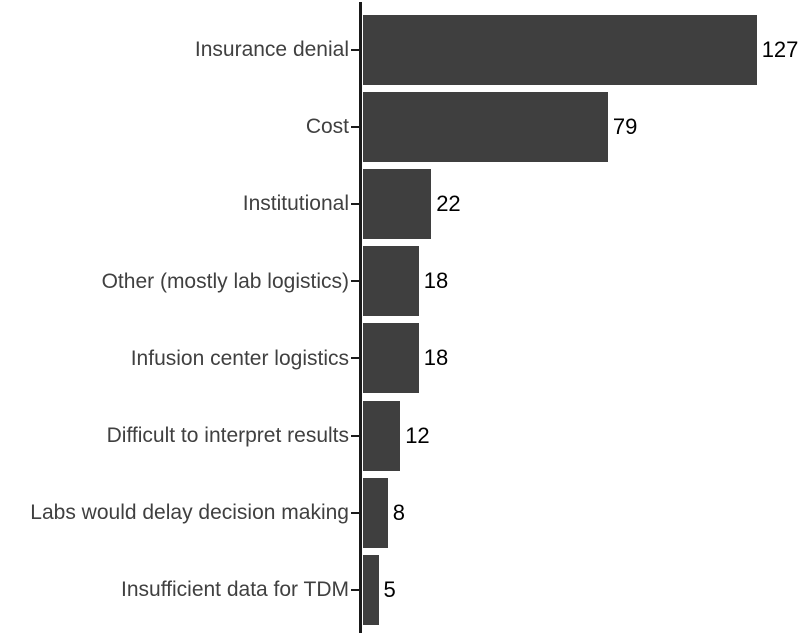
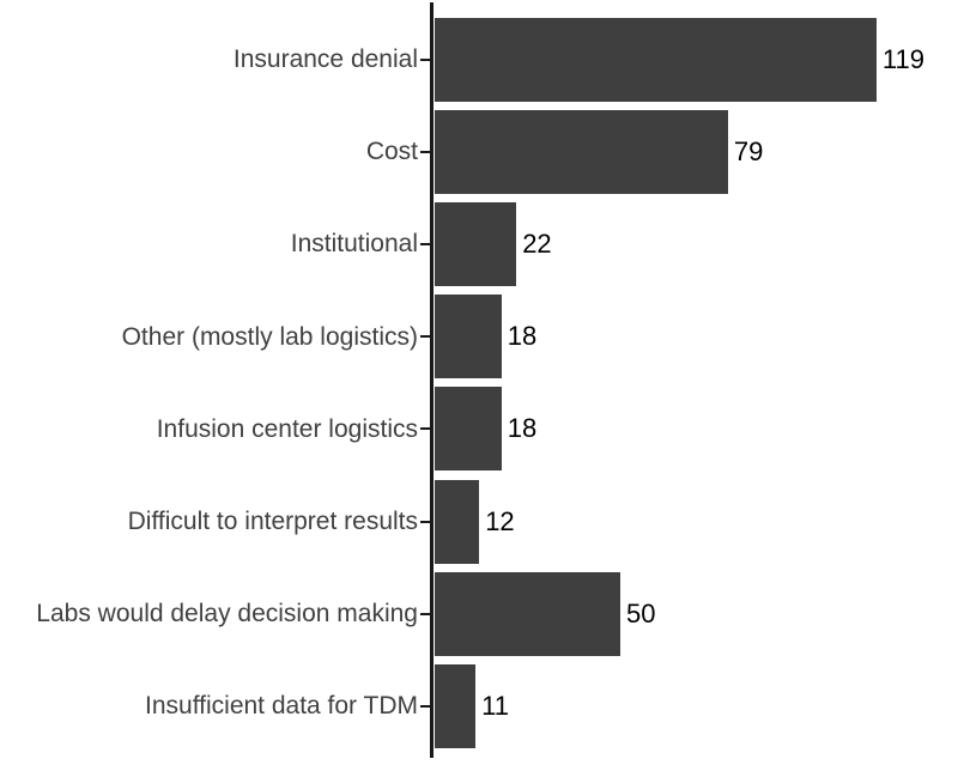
Insurance denial: 127 -> 119
Labs would delay decision making: 8 -> 50
Insufficient data for TDM: 5 -> 11
